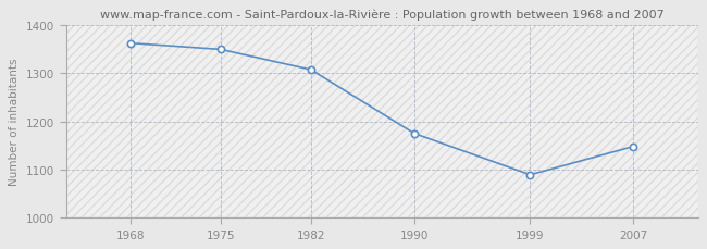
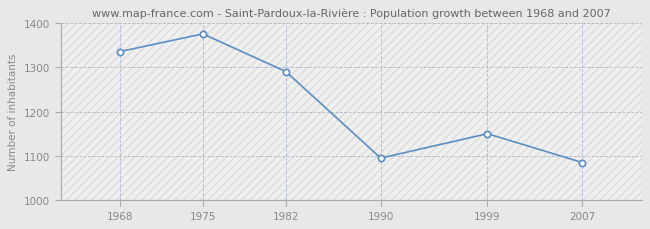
1968: 1362 -> 1335
1975: 1349 -> 1375
1982: 1307 -> 1290
1990: 1175 -> 1095
1999: 1089 -> 1150
2007: 1148 -> 1085
